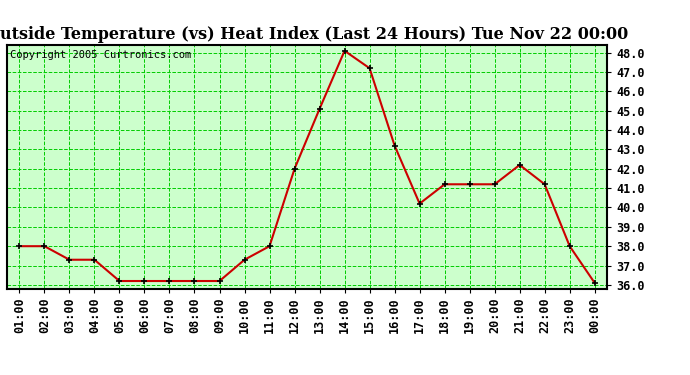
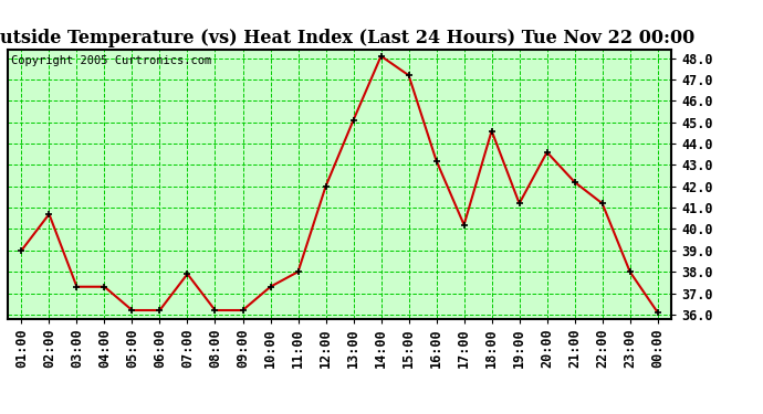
01:00: 38.0 -> 39.0
02:00: 38.0 -> 40.7
07:00: 36.2 -> 37.9
18:00: 41.2 -> 44.6
20:00: 41.2 -> 43.6
